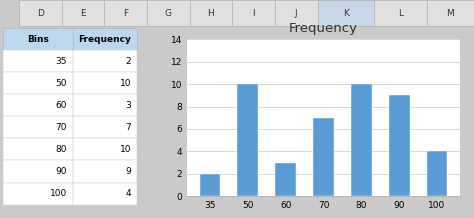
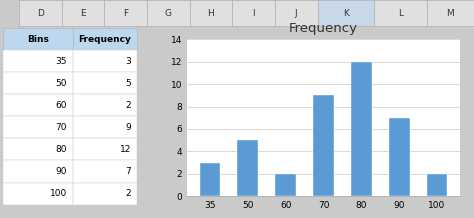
35: 2 -> 3
50: 10 -> 5
60: 3 -> 2
70: 7 -> 9
80: 10 -> 12
90: 9 -> 7
100: 4 -> 2
